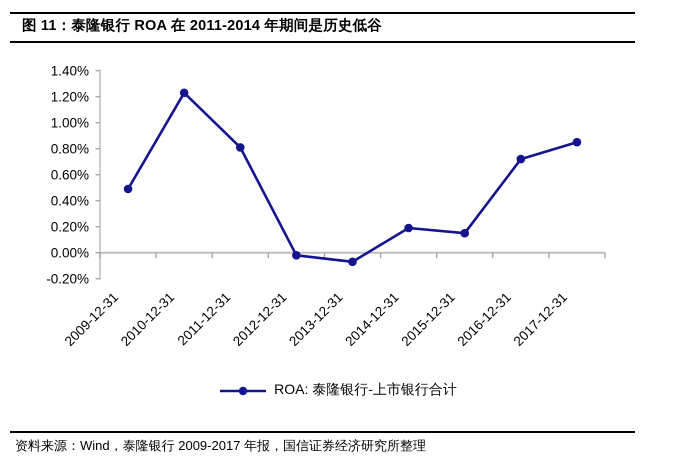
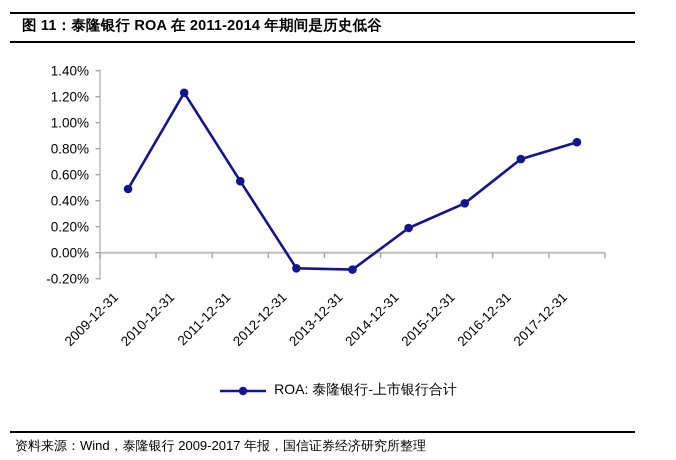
2011-12-31: 0.81% -> 0.55%
2012-12-31: -0.02% -> -0.12%
2013-12-31: -0.07% -> -0.13%
2015-12-31: 0.15% -> 0.38%
